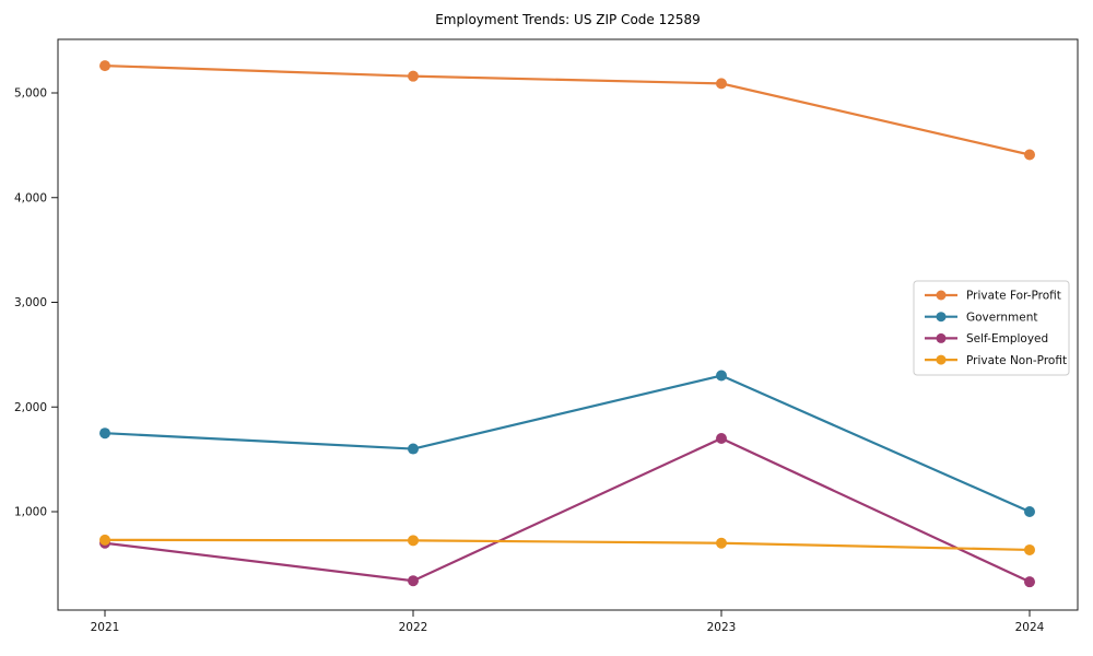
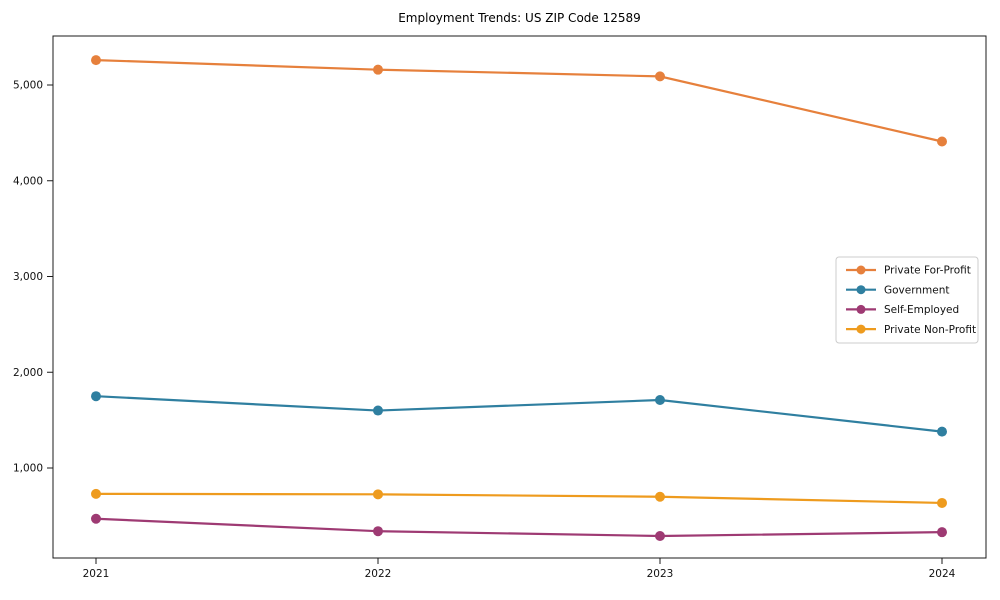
Self-Employed/2021: 700 -> 500
Government/2023: 2300 -> 1700
Self-Employed/2023: 1700 -> 300
Government/2024: 1000 -> 1400
